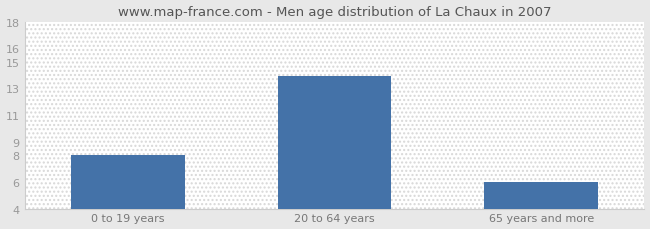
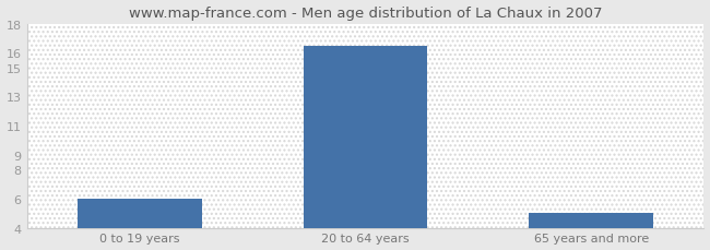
0 to 19 years: 8.0 -> 6.0
20 to 64 years: 13.9 -> 16.5
65 years and more: 6.0 -> 5.0
